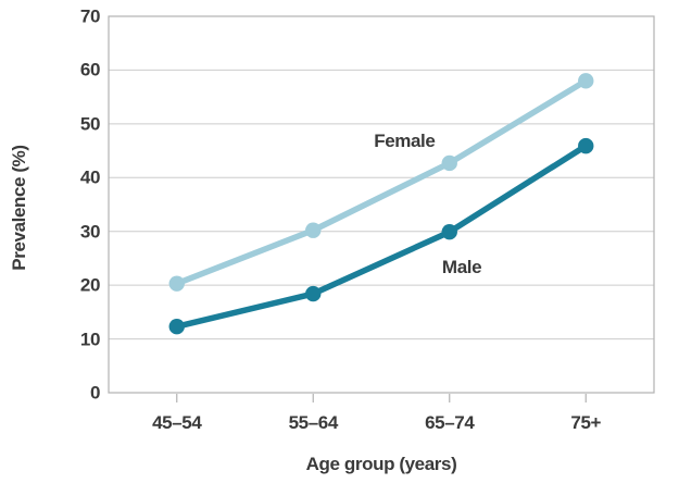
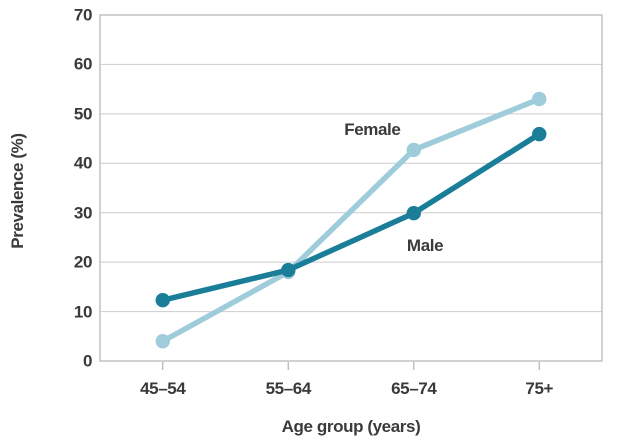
Female/45–54: 20 -> 4
Female/55–64: 30 -> 18
Female/75+: 58 -> 53
